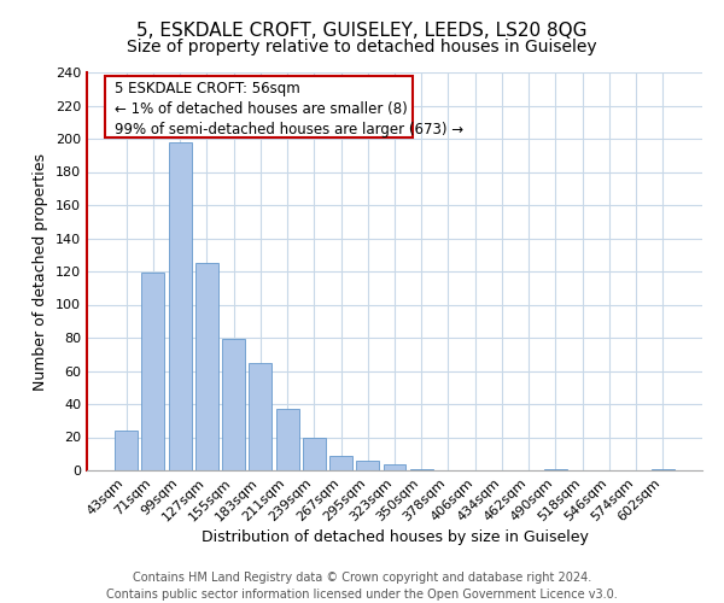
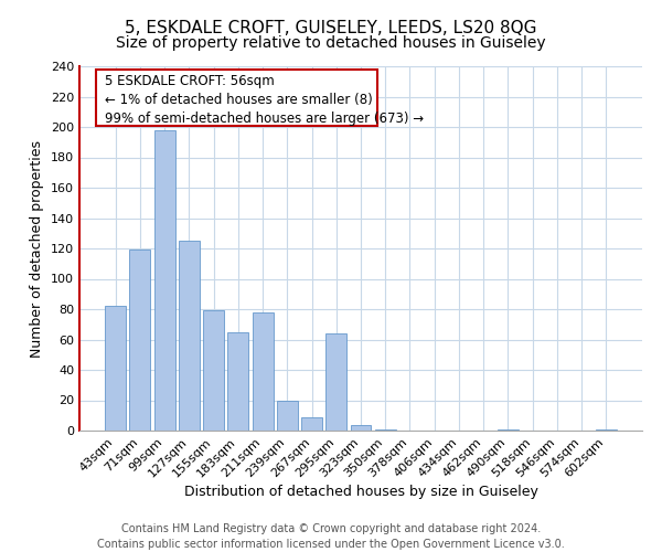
43sqm: 24 -> 82
211sqm: 37 -> 78
295sqm: 6 -> 64
